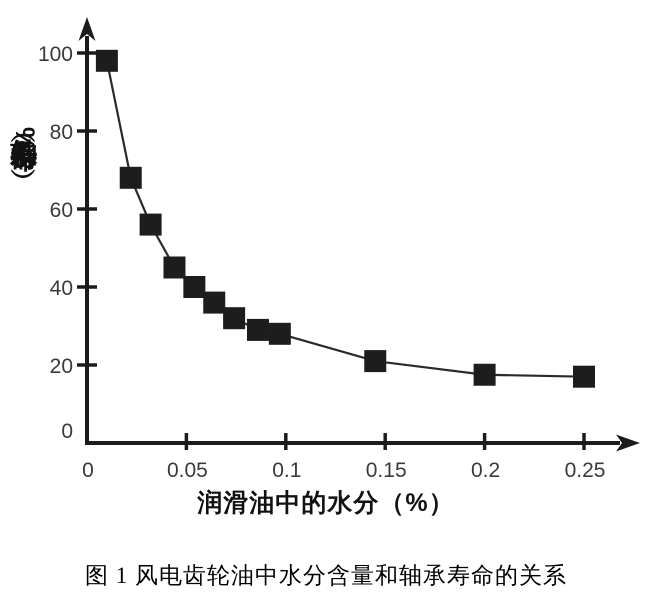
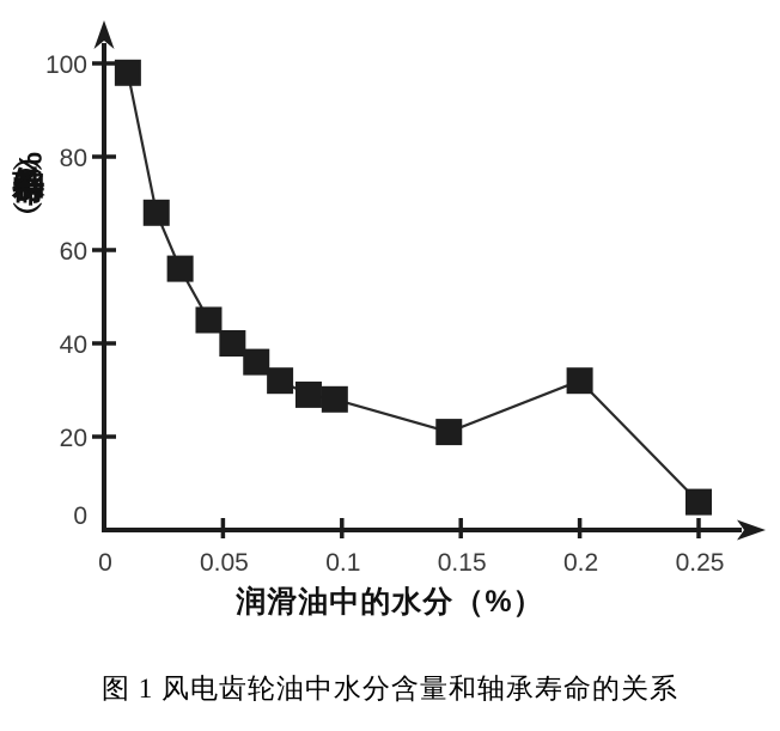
0.2: 18 -> 32
0.25: 17 -> 6
